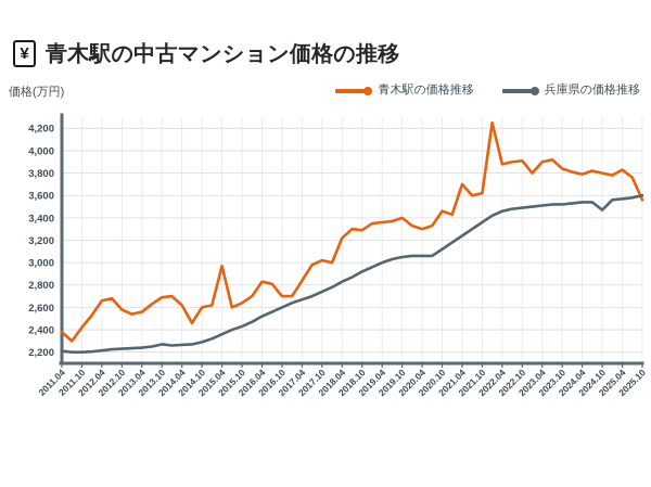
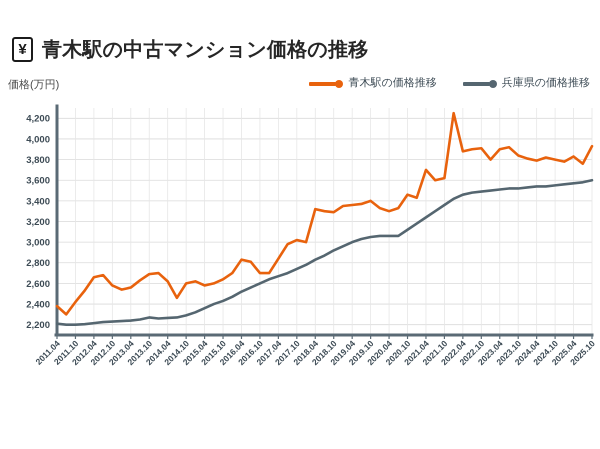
青木駅の価格推移/2015.04: 2970 -> 2580
青木駅の価格推移/2018.04: 3220 -> 3320
兵庫県の価格推移/2024.10: 3470 -> 3550
青木駅の価格推移/2025.10: 3560 -> 3930
